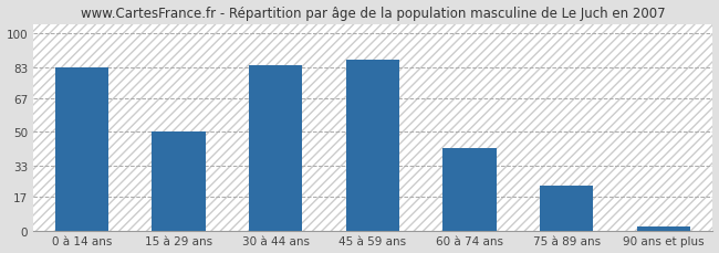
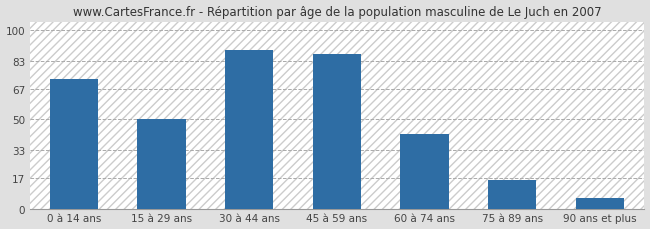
0 à 14 ans: 83 -> 73
30 à 44 ans: 84 -> 89
75 à 89 ans: 23 -> 16
90 ans et plus: 2 -> 6
